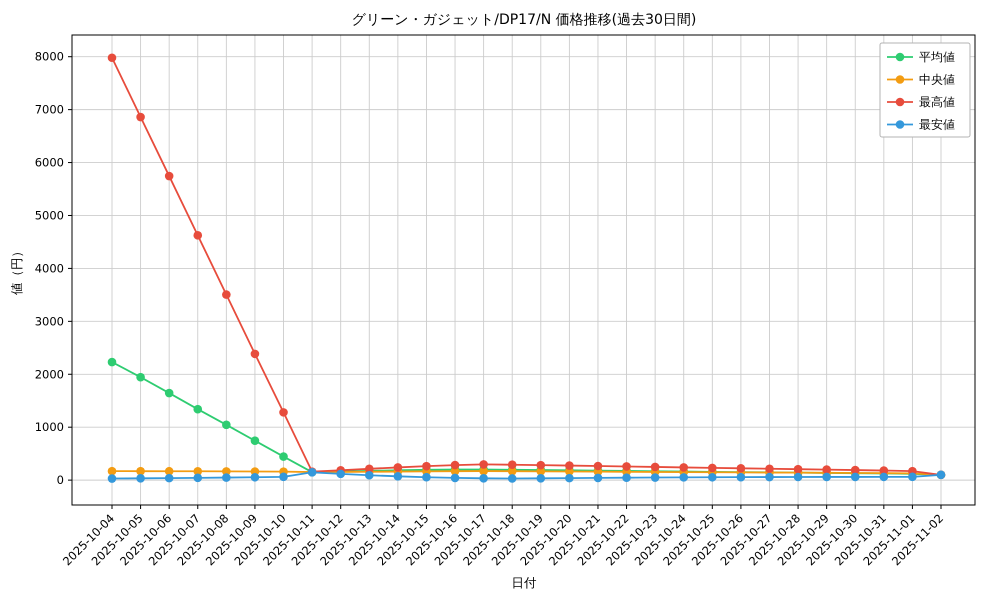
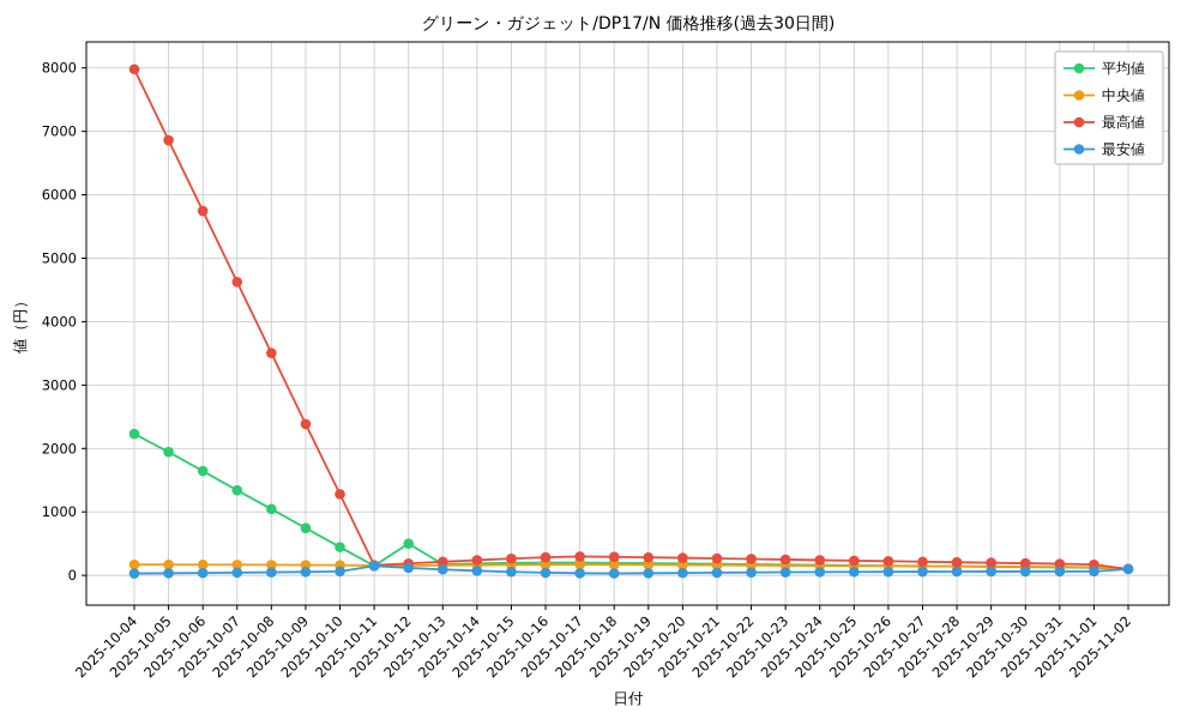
平均値/2025-10-12: 200 -> 500
